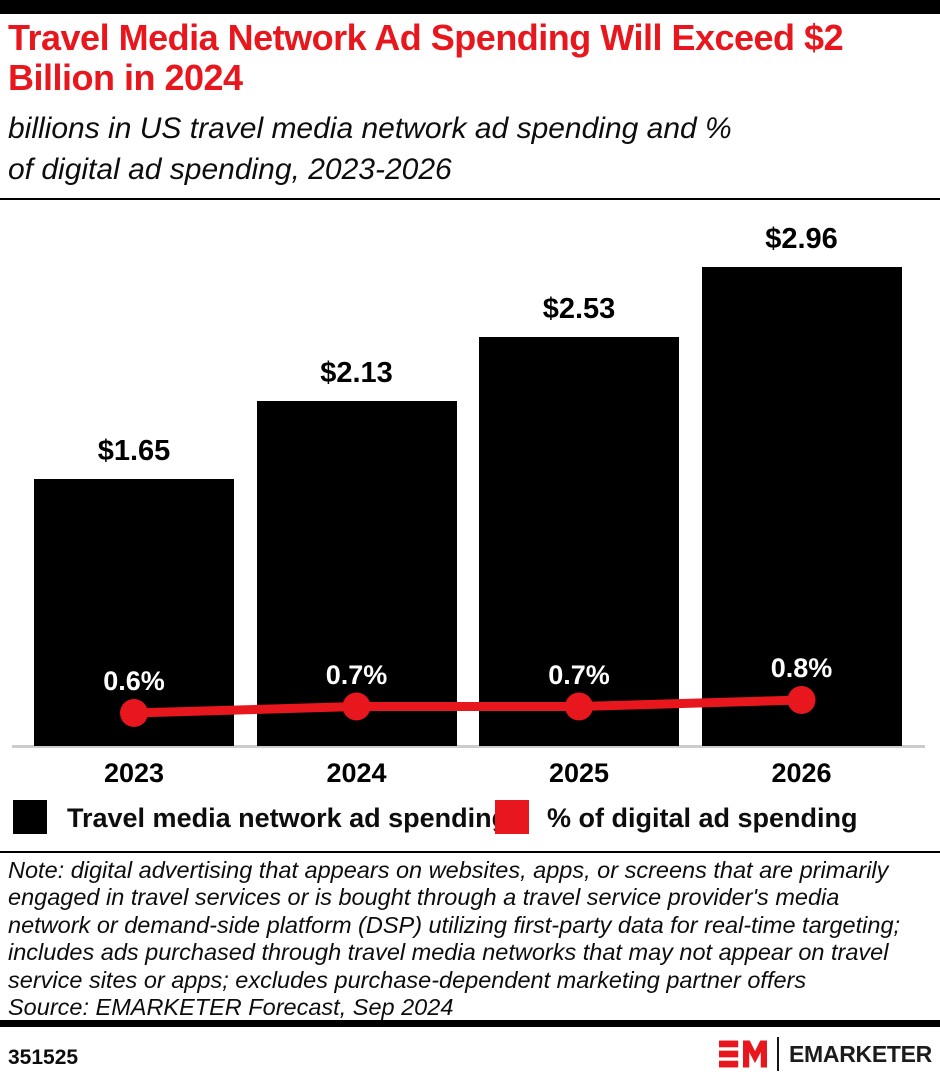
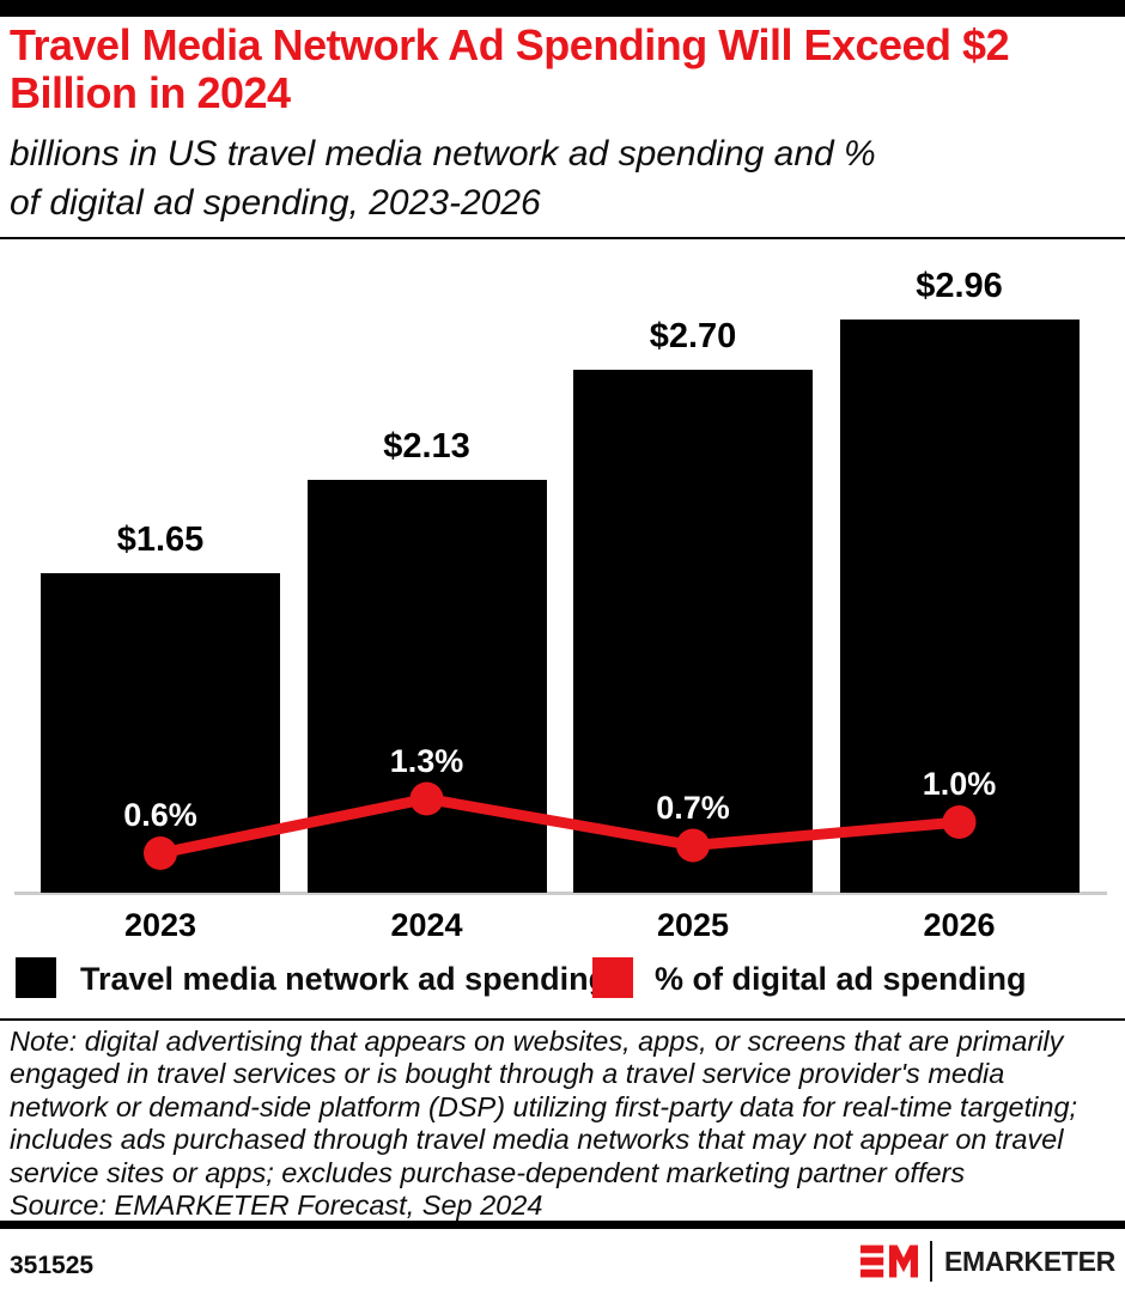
% of digital ad spending/2024: 0.7% -> 1.3%
Travel media network ad spending/2025: $2.53 -> $2.70
% of digital ad spending/2026: 0.8% -> 1.0%
